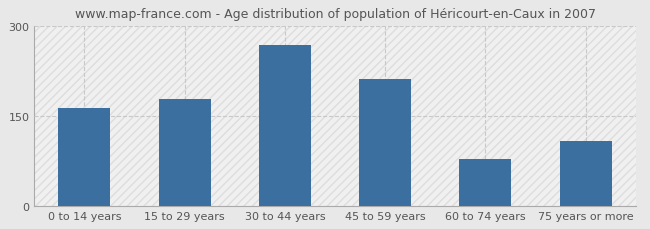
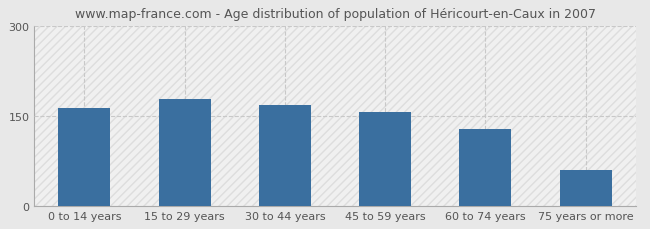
30 to 44 years: 268 -> 168
45 to 59 years: 212 -> 156
60 to 74 years: 78 -> 128
75 years or more: 108 -> 60
